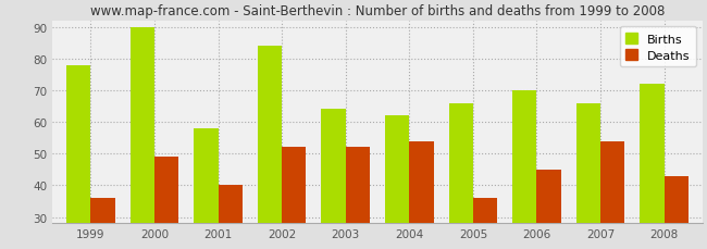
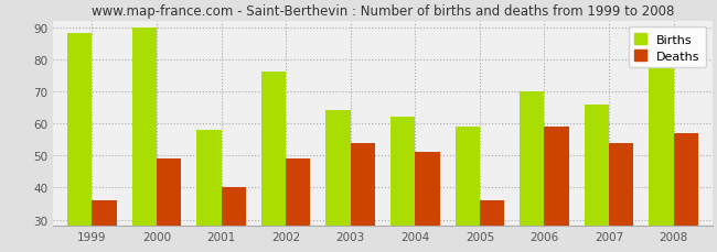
Births/1999: 78 -> 88
Births/2002: 84 -> 76
Deaths/2002: 52 -> 49
Deaths/2003: 52 -> 54
Deaths/2004: 54 -> 51
Births/2005: 66 -> 59
Deaths/2006: 45 -> 59
Births/2008: 72 -> 77
Deaths/2008: 43 -> 57
